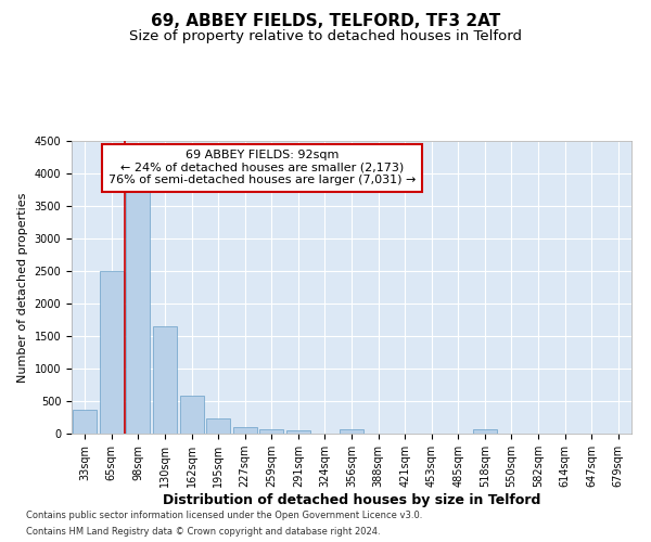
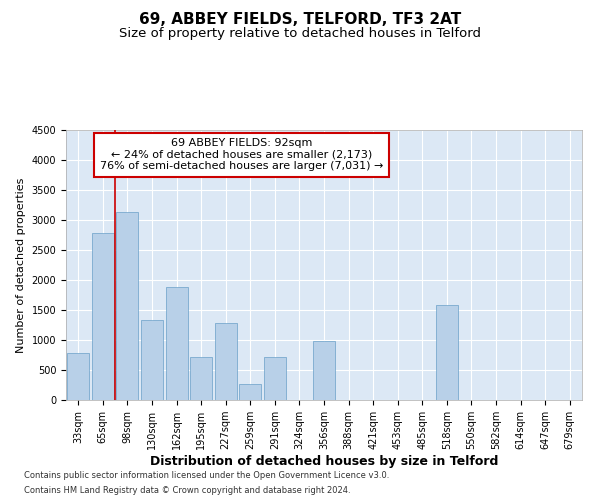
33sqm: 370 -> 780
65sqm: 2500 -> 2780
98sqm: 3750 -> 3140
130sqm: 1650 -> 1340
162sqm: 590 -> 1880
195sqm: 230 -> 720
227sqm: 100 -> 1280
259sqm: 60 -> 260
291sqm: 40 -> 720
356sqm: 60 -> 980
518sqm: 60 -> 1580
